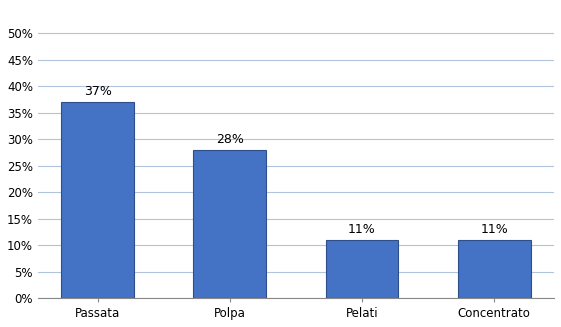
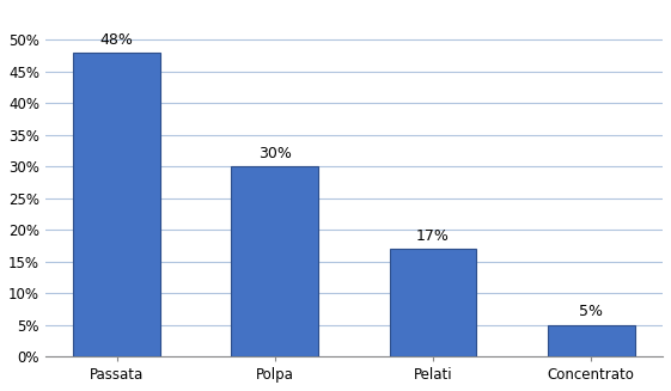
Passata: 37% -> 48%
Polpa: 28% -> 30%
Pelati: 11% -> 17%
Concentrato: 11% -> 5%
